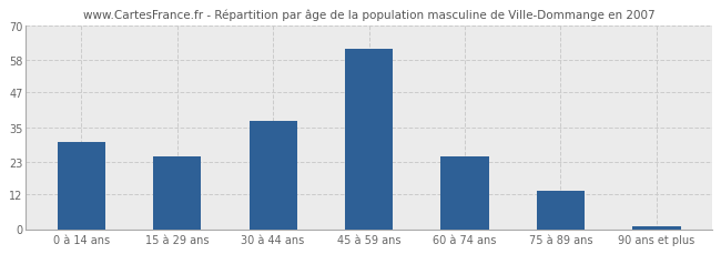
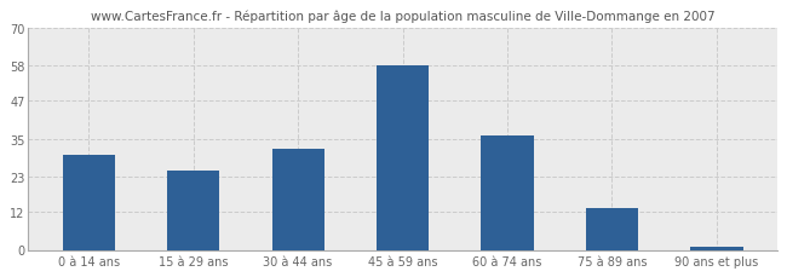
30 à 44 ans: 37 -> 32
45 à 59 ans: 62 -> 58
60 à 74 ans: 25 -> 36
